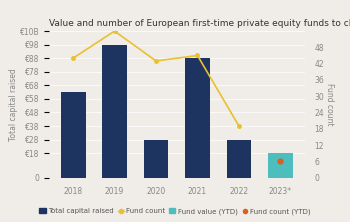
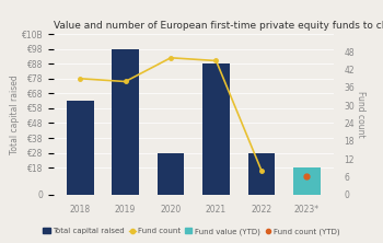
Fund count/2018: 44 -> 39
Fund count/2019: 54 -> 38
Fund count/2020: 43 -> 46
Fund count/2022: 19 -> 8
